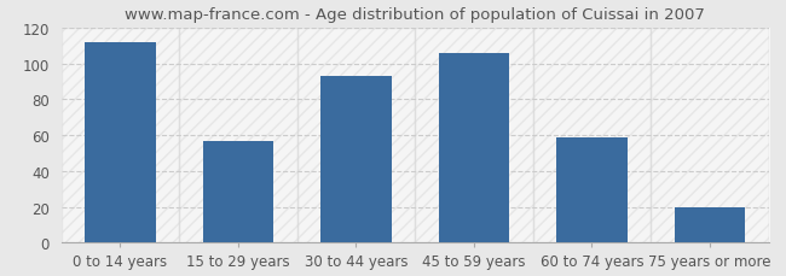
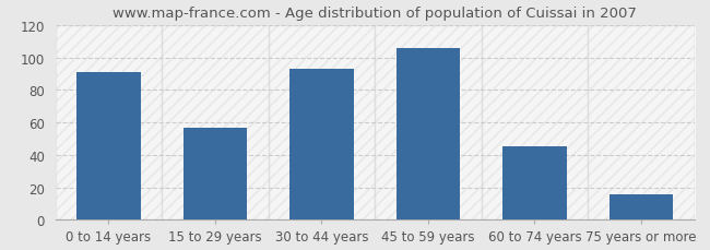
0 to 14 years: 112 -> 91
60 to 74 years: 59 -> 45
75 years or more: 20 -> 16
